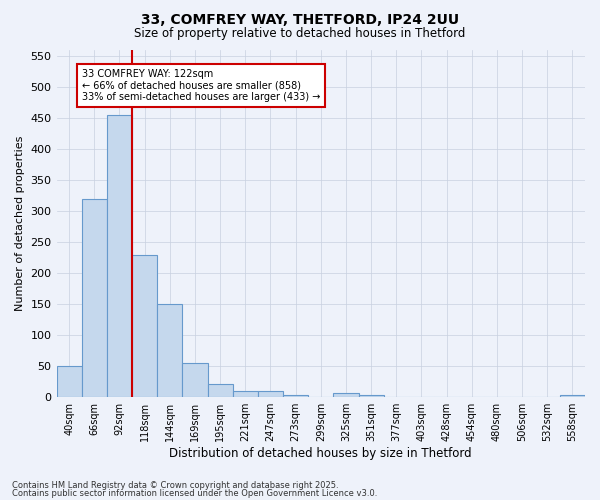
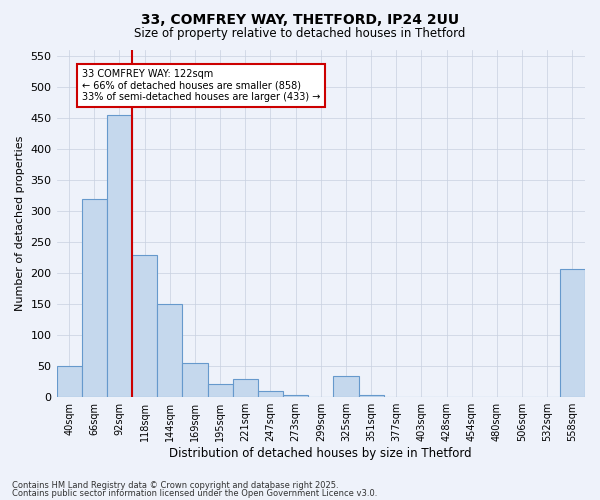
221sqm: 10 -> 30
325sqm: 7 -> 34
558sqm: 3 -> 206
